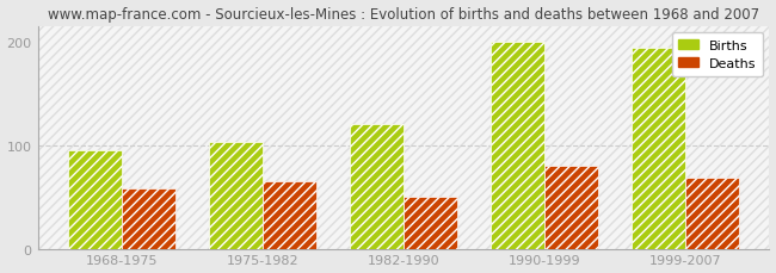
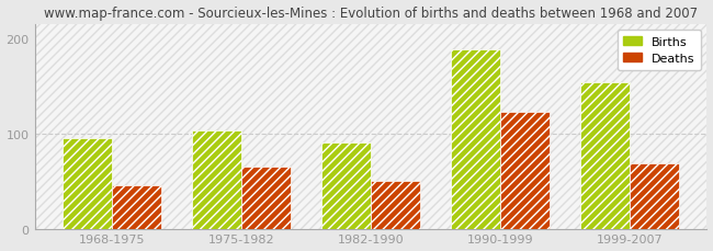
Deaths/1968-1975: 58 -> 46
Births/1982-1990: 120 -> 90
Births/1990-1999: 200 -> 188
Deaths/1990-1999: 80 -> 122
Births/1999-2007: 194 -> 154
